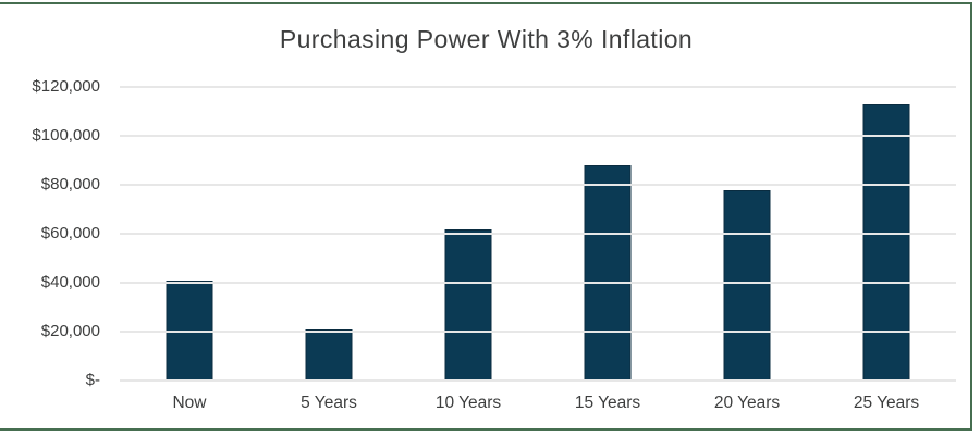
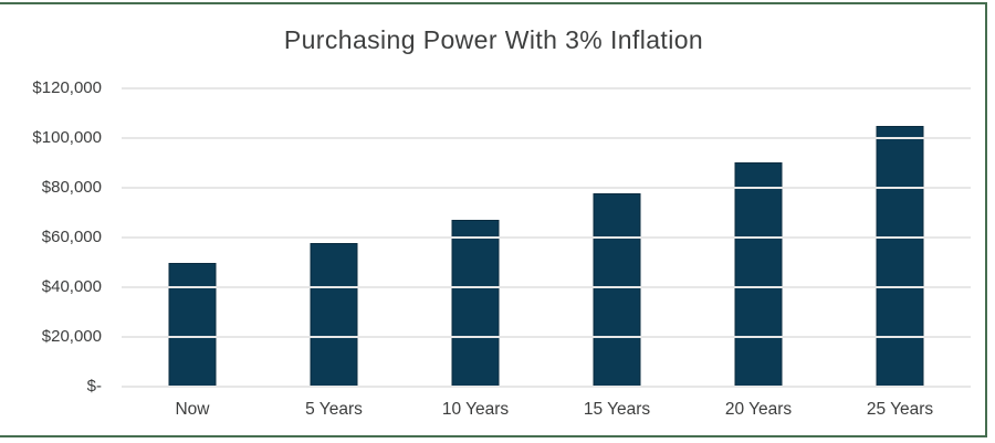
Now: $41000 -> $50000
5 Years: $21000 -> $58000
10 Years: $62000 -> $67000
15 Years: $88000 -> $78000
20 Years: $78000 -> $90000
25 Years: $113000 -> $105000
